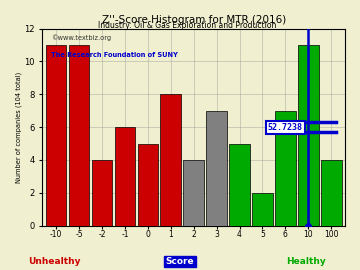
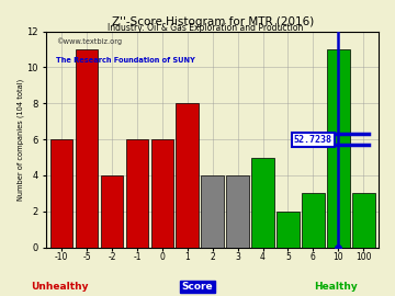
-10: 11 -> 6
0: 5 -> 6
3: 7 -> 4
6: 7 -> 3
100: 4 -> 3
